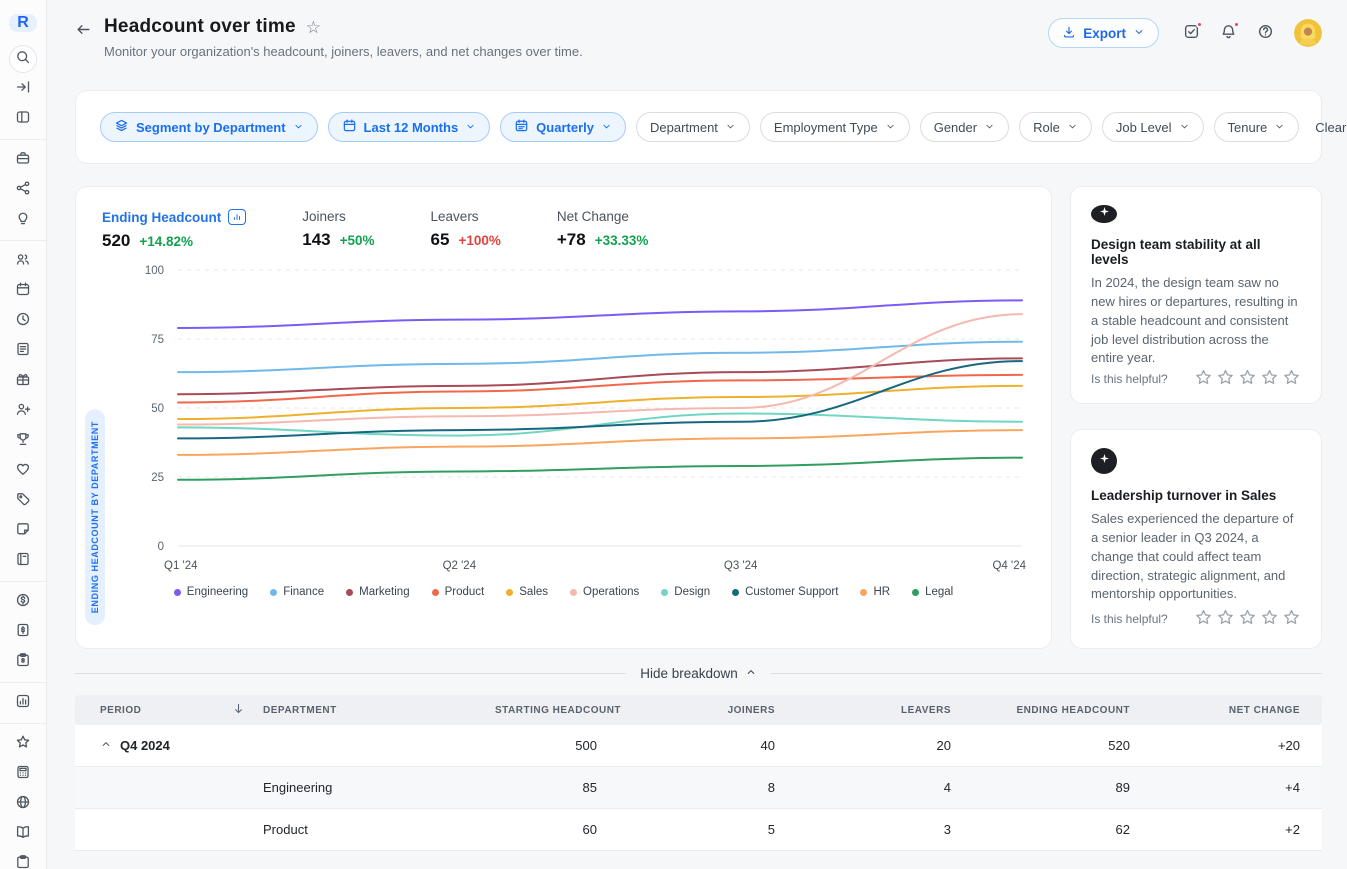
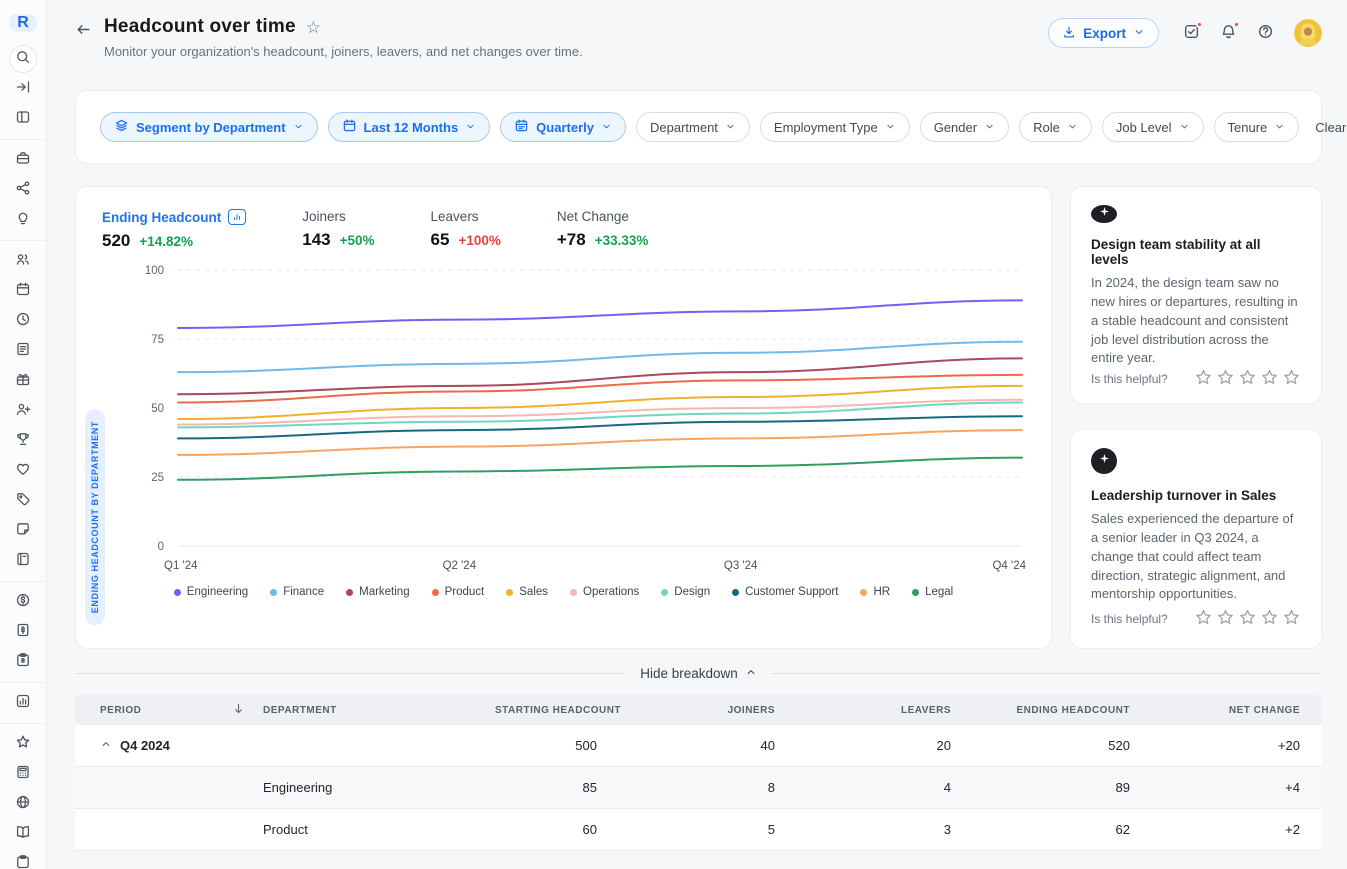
Design/Q2 '24: 40 -> 45
Operations/Q4 '24: 84 -> 53
Design/Q4 '24: 45 -> 52
Customer Support/Q4 '24: 67 -> 47
